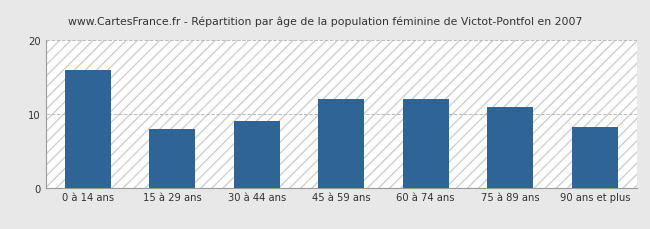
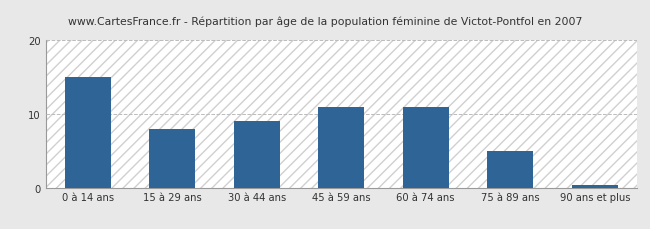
0 à 14 ans: 16.0 -> 15.0
45 à 59 ans: 12.0 -> 11.0
60 à 74 ans: 12.0 -> 11.0
75 à 89 ans: 11.0 -> 5.0
90 ans et plus: 8.2 -> 0.3
